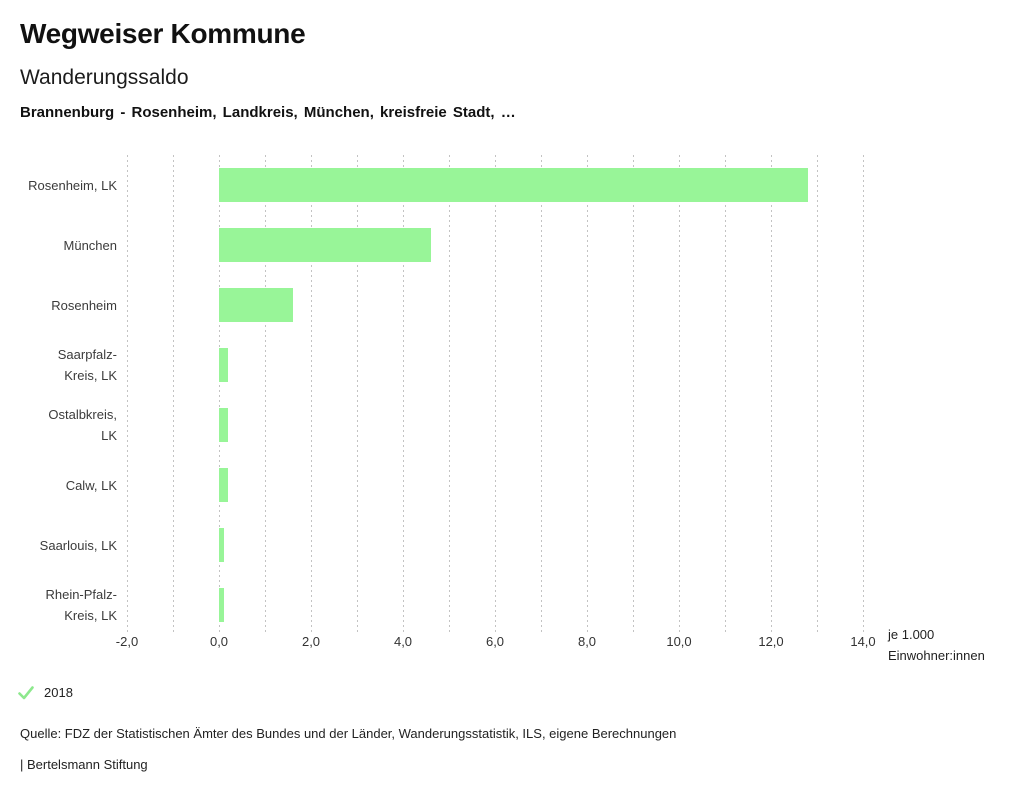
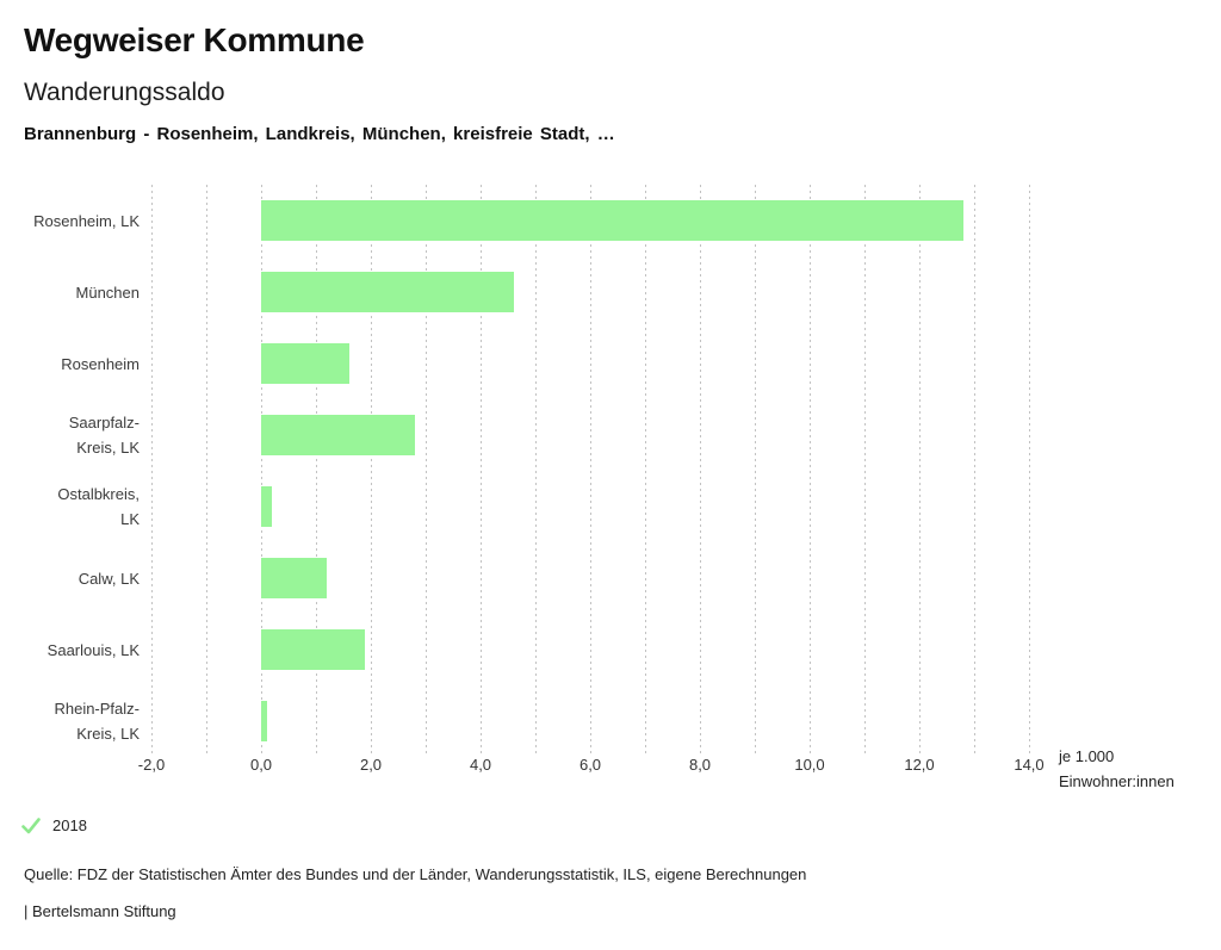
Saarpfalz- Kreis, LK: 0,2 -> 2,8
Calw, LK: 0,2 -> 1,2
Saarlouis, LK: 0,1 -> 1,9
